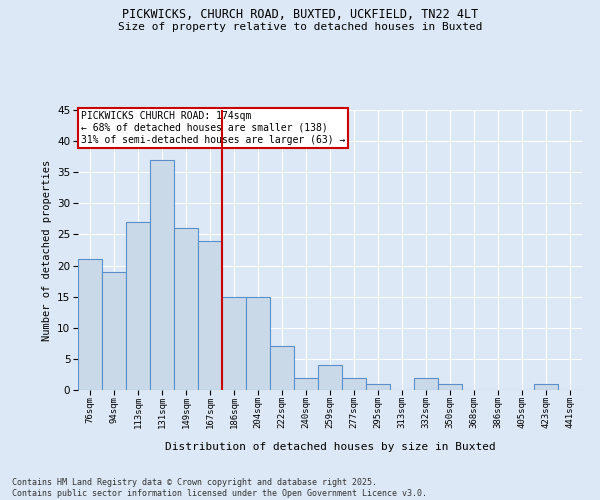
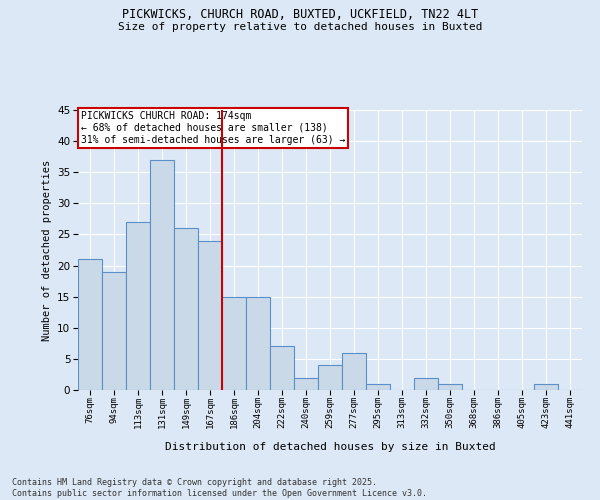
277sqm: 2 -> 6
